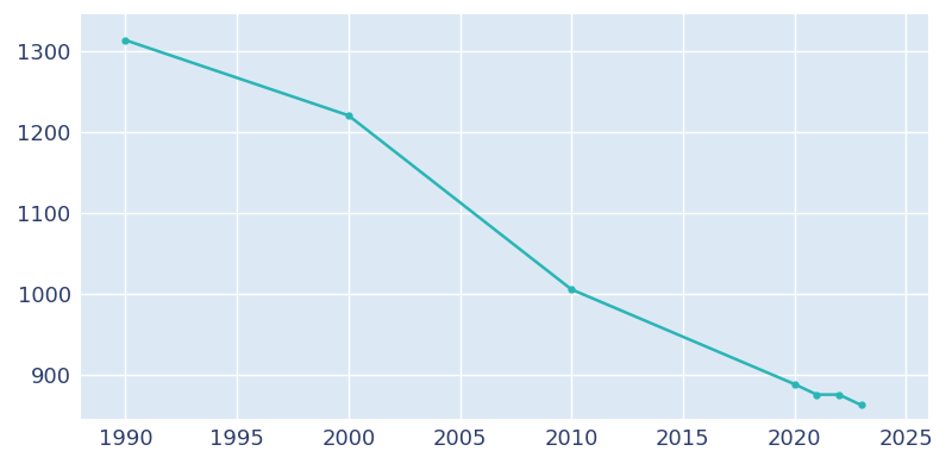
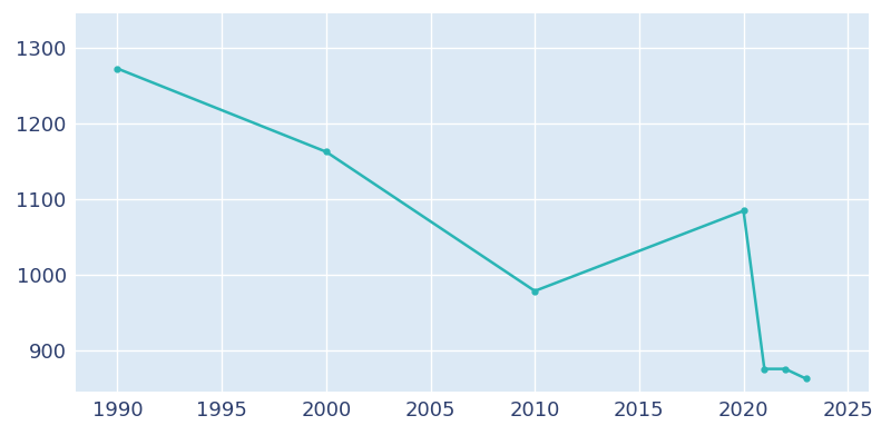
1990: 1313 -> 1272
2000: 1220 -> 1162
2010: 1005 -> 978
2020: 888 -> 1084
